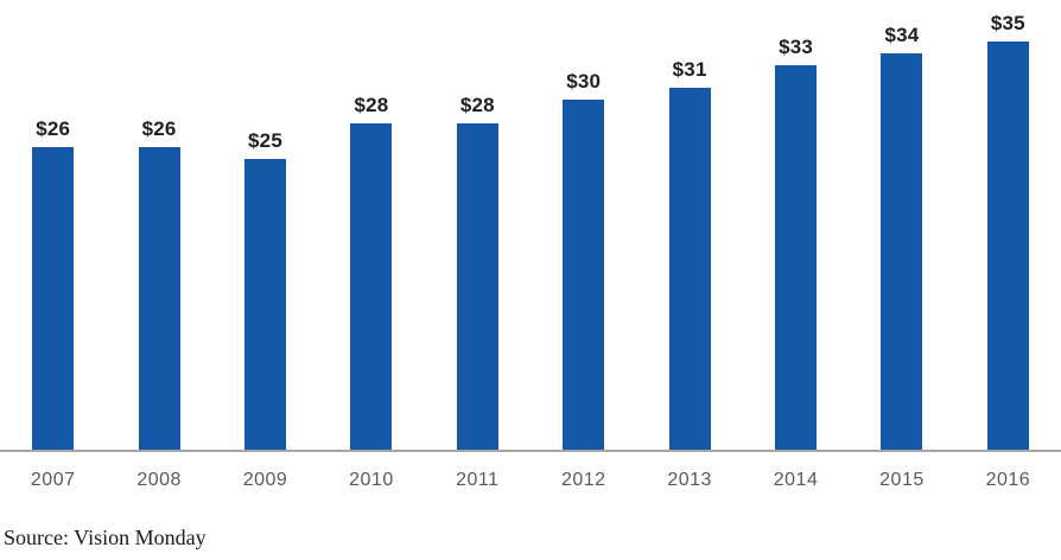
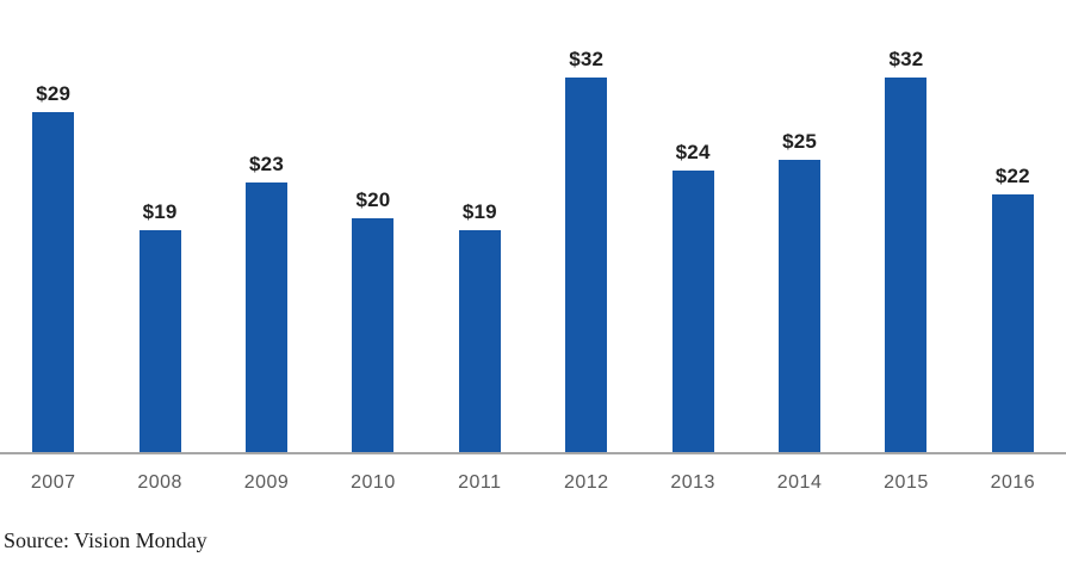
2007: $26 -> $29
2008: $26 -> $19
2009: $25 -> $23
2010: $28 -> $20
2011: $28 -> $19
2012: $30 -> $32
2013: $31 -> $24
2014: $33 -> $25
2015: $34 -> $32
2016: $35 -> $22
